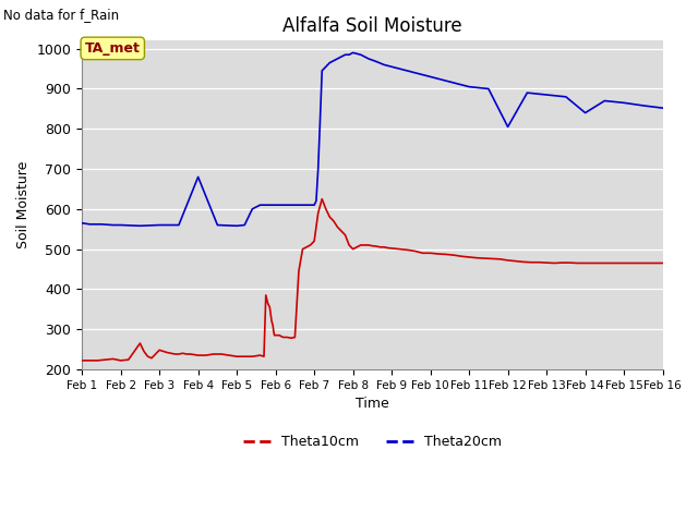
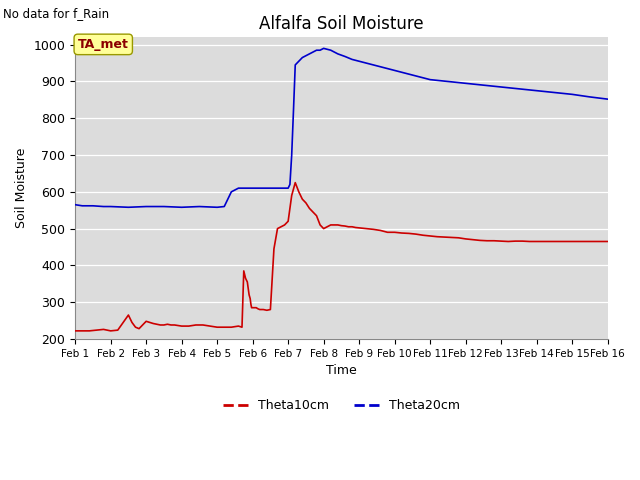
Theta20cm/Feb 4: 680 -> 558
Theta20cm/Feb 12: 805 -> 895
Theta20cm/Feb 14: 840 -> 875
